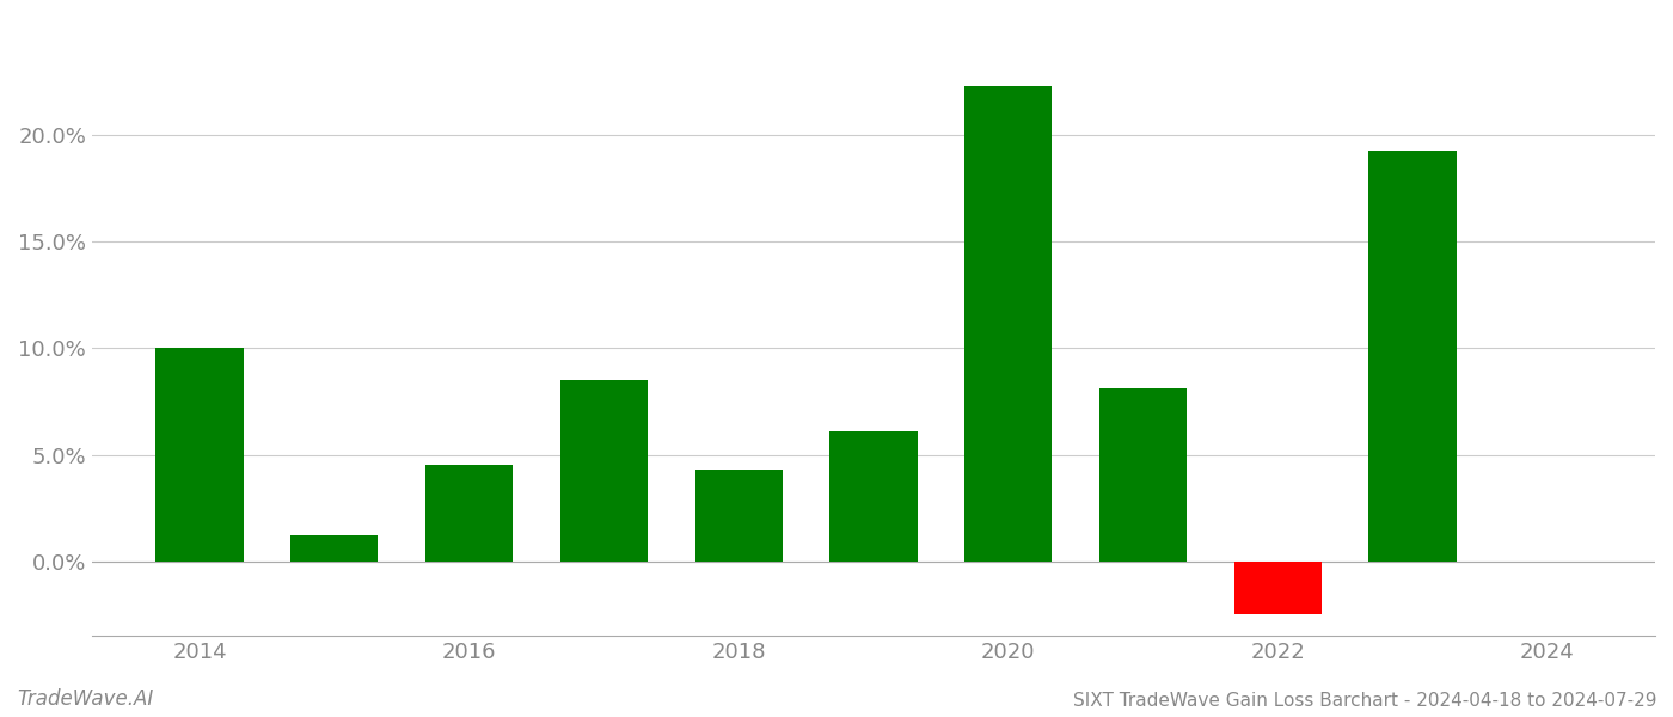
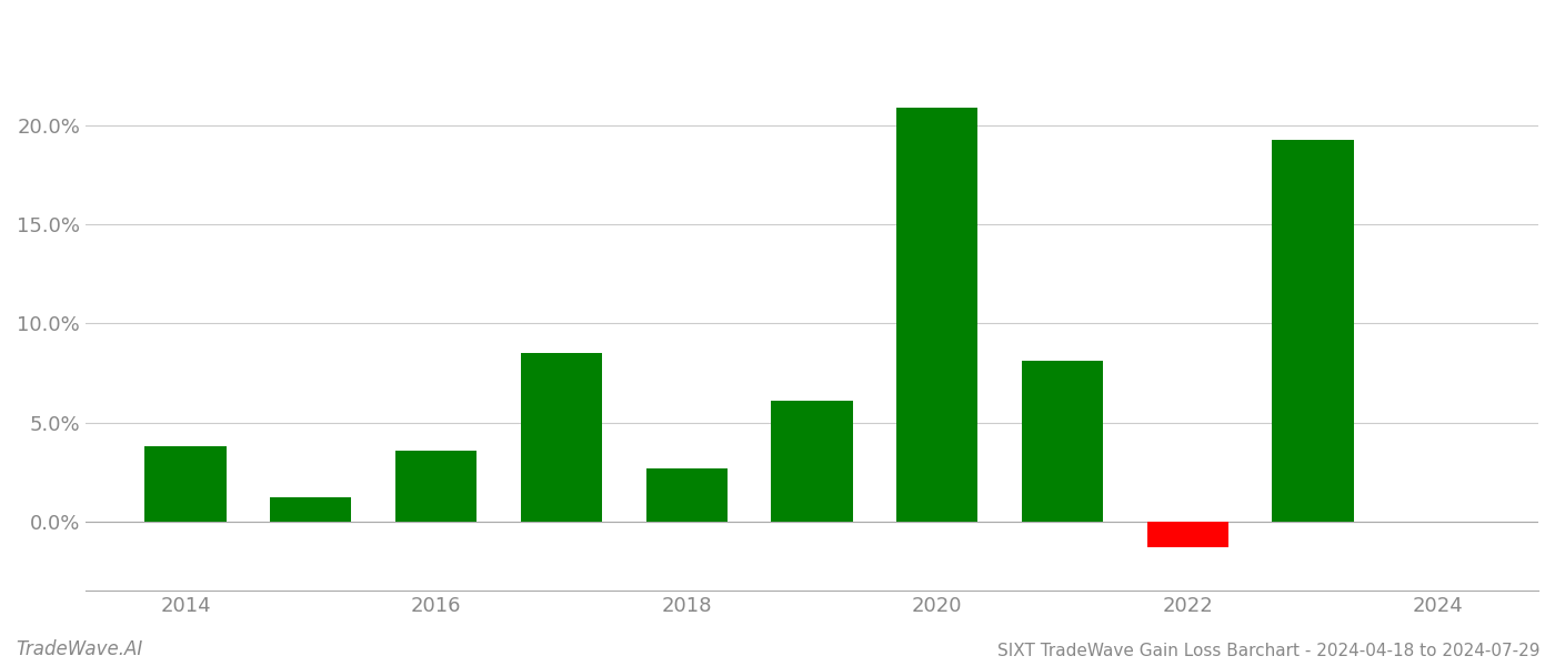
2014: 10.0% -> 3.8%
2016: 4.5% -> 3.6%
2018: 4.3% -> 2.7%
2020: 22.3% -> 20.9%
2022: -2.5% -> -1.3%
